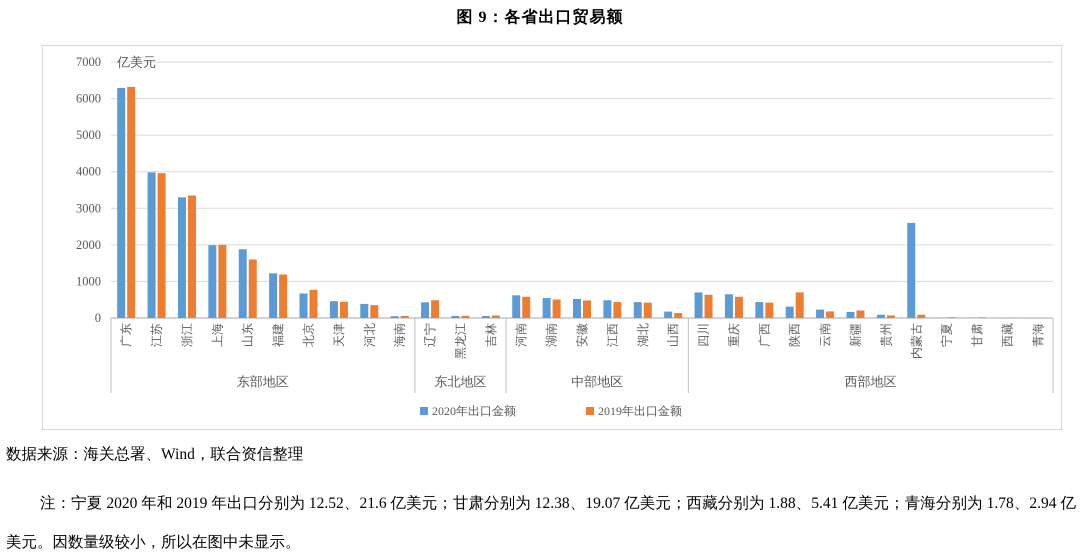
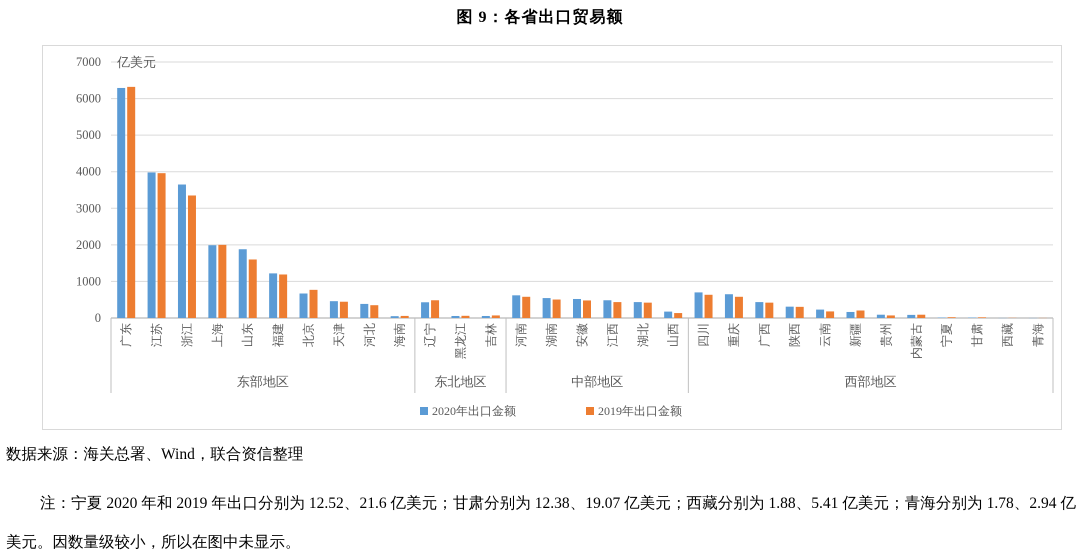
2020年出口金额/浙江: 3300 -> 3600
2019年出口金额/陕西: 700 -> 300
2020年出口金额/内蒙古: 2600 -> 100
